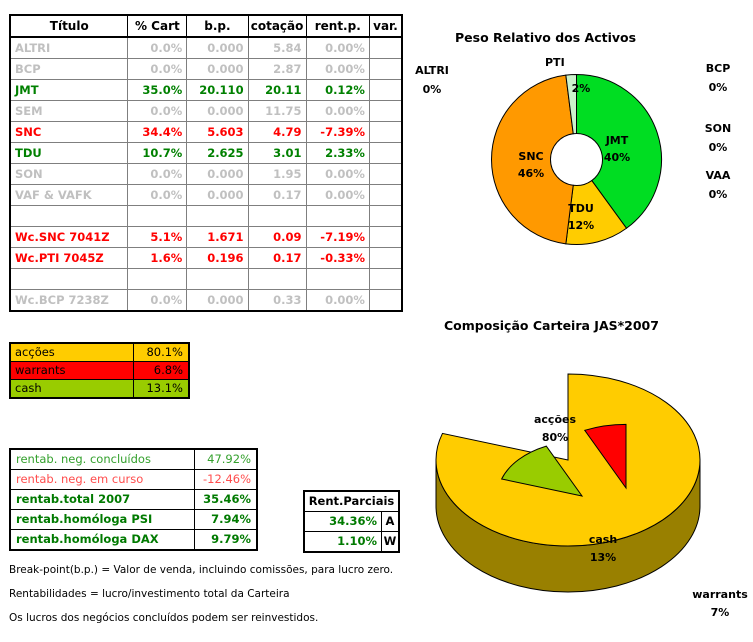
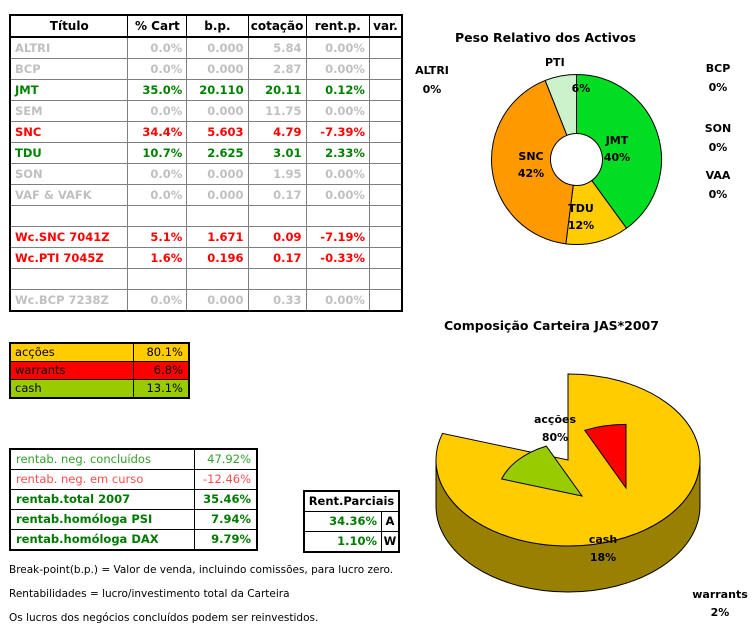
Peso Relativo dos Activos/SNC: 46% -> 42%
Peso Relativo dos Activos/PTI: 2% -> 6%
Composição Carteira JAS*2007/cash: 13% -> 18%
Composição Carteira JAS*2007/warrants: 7% -> 2%
